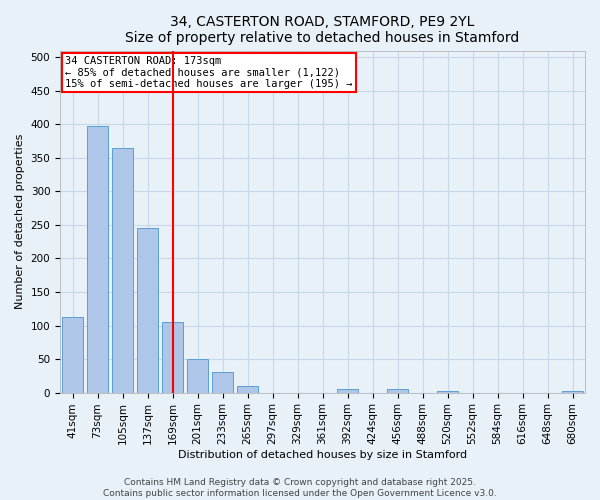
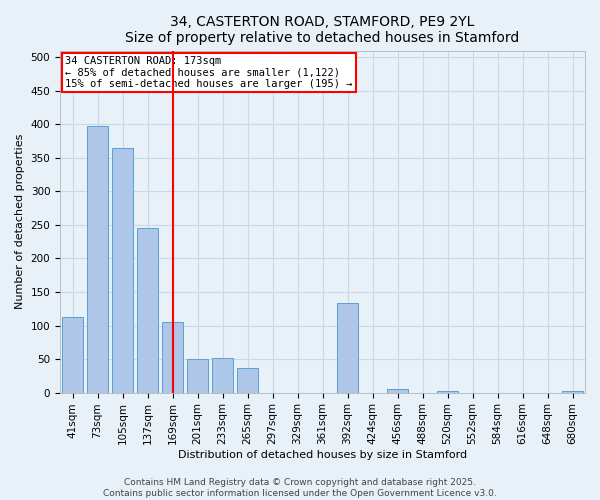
233sqm: 30 -> 52
265sqm: 10 -> 36
392sqm: 5 -> 134
